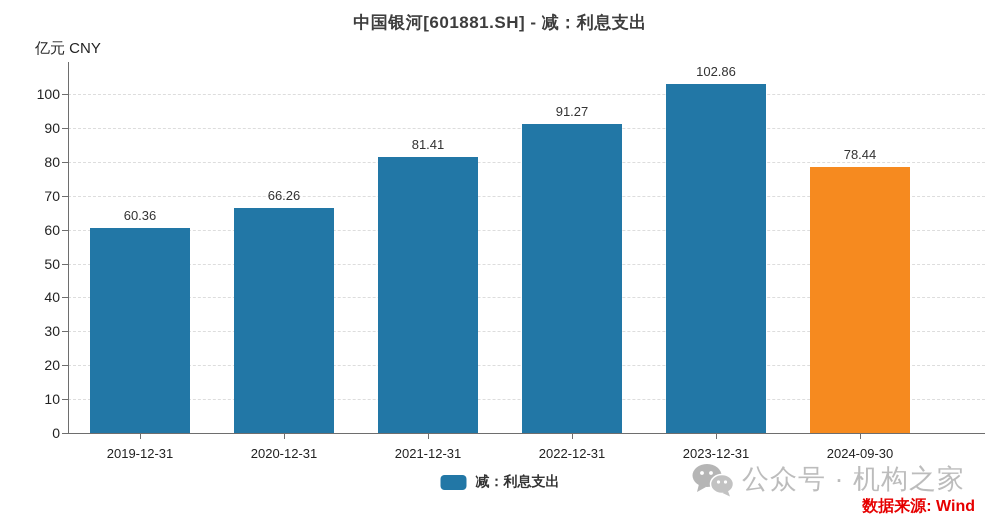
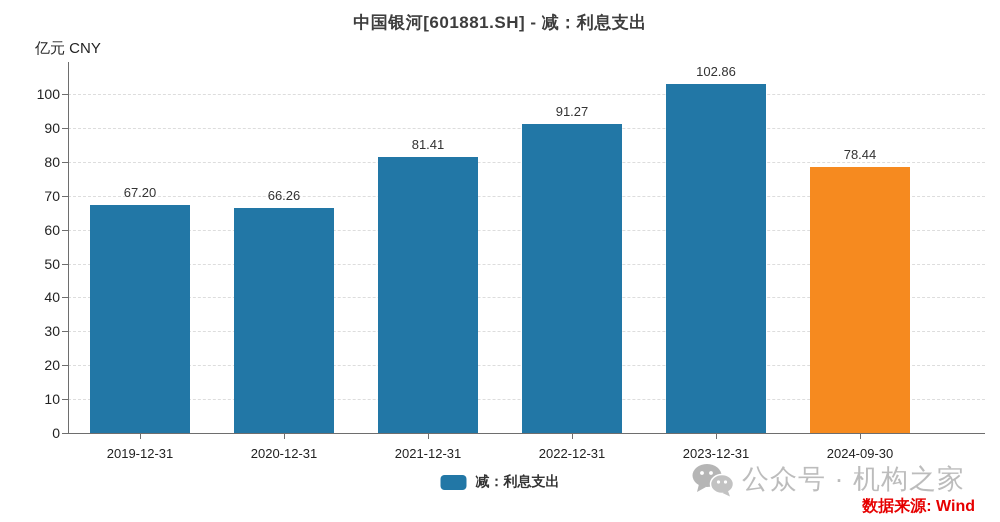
2019-12-31: 60.36 -> 67.20
